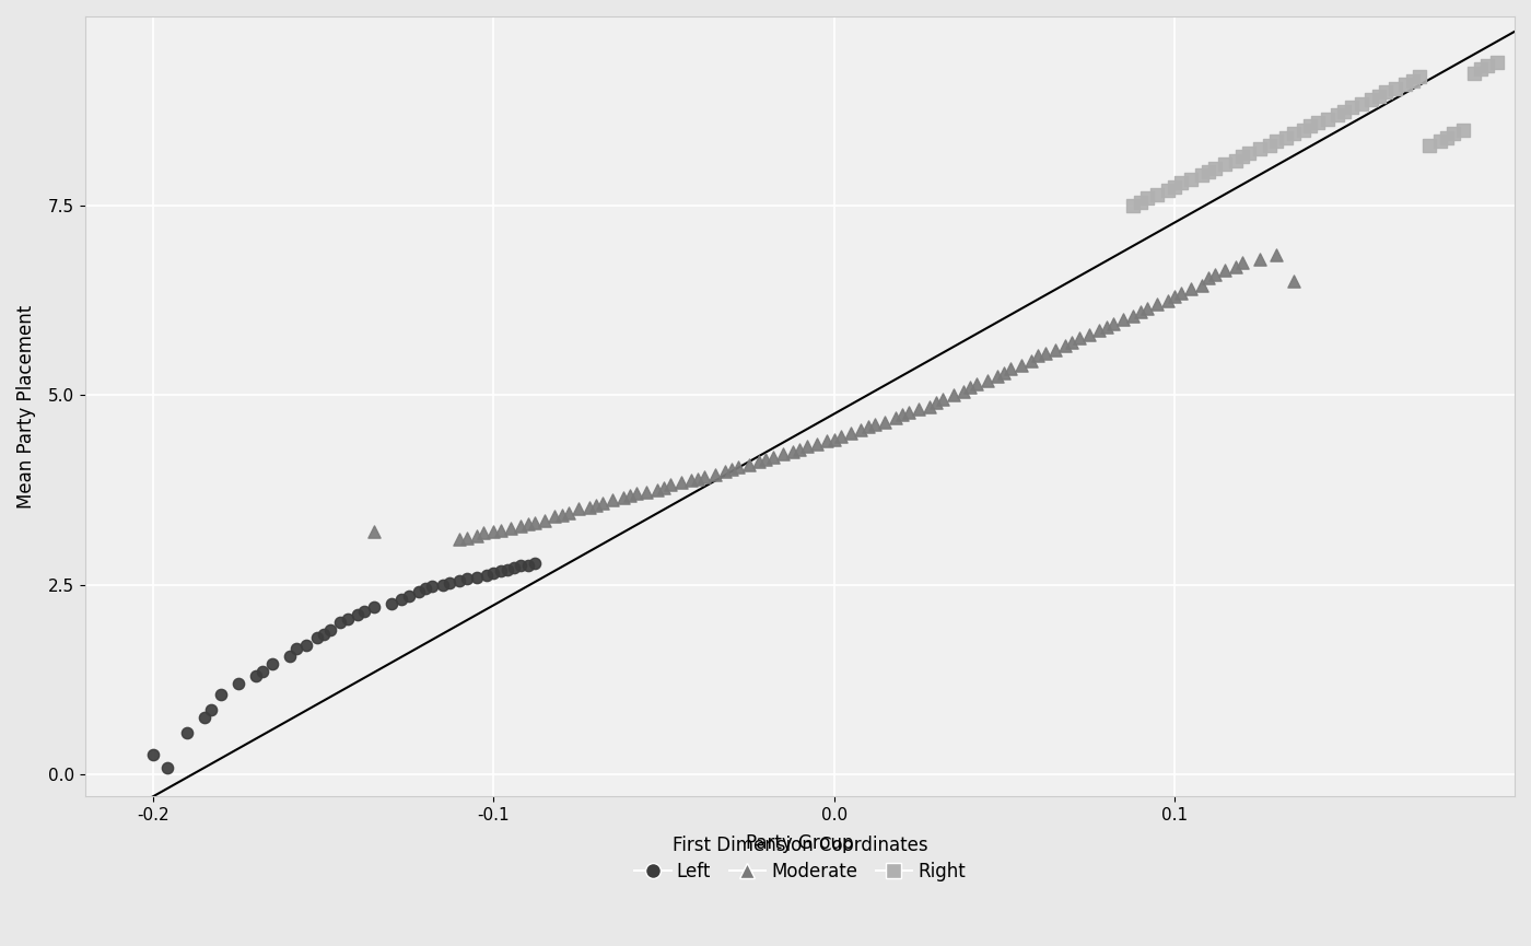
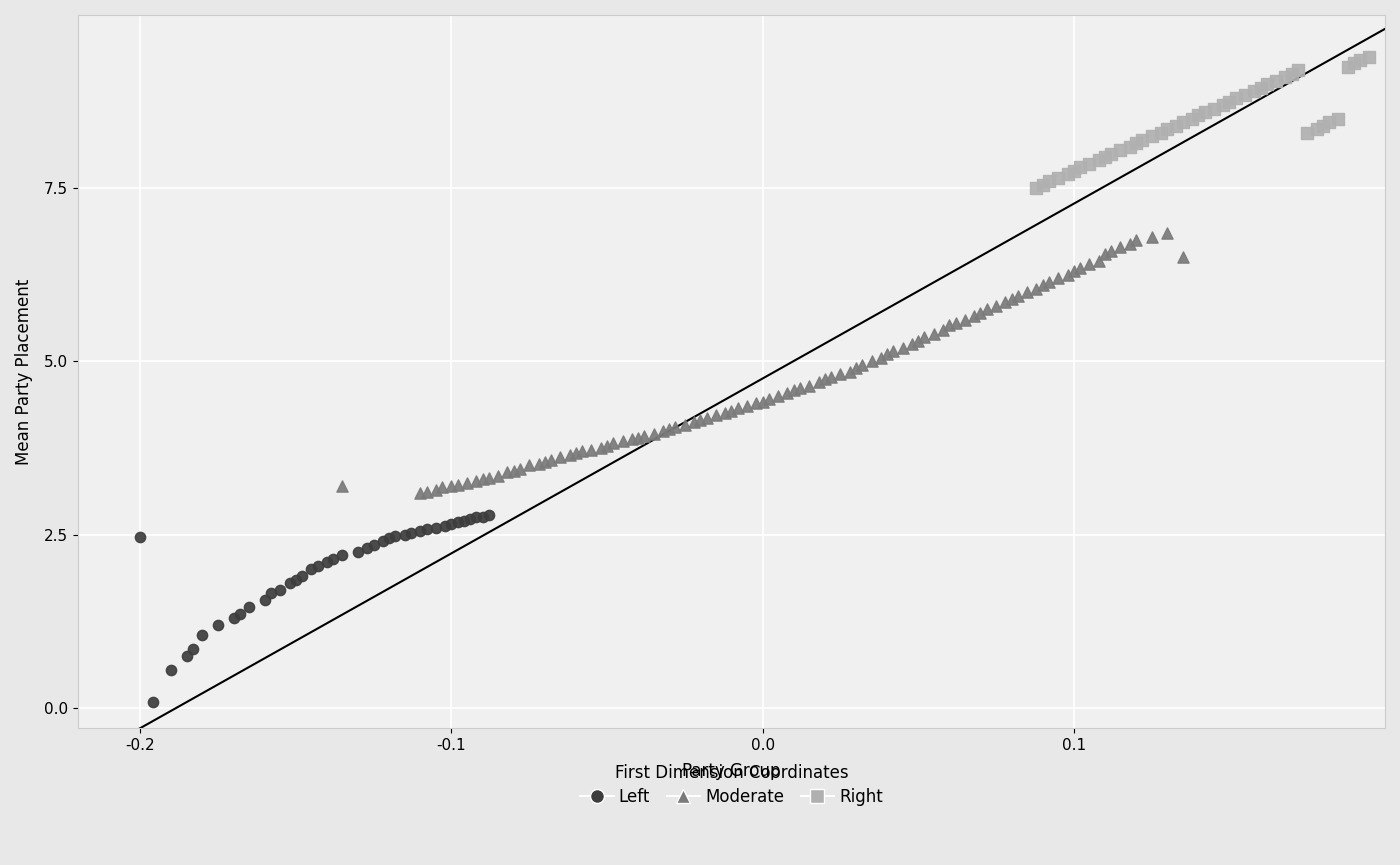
Left/-0.2: 0.25 -> 2.46
